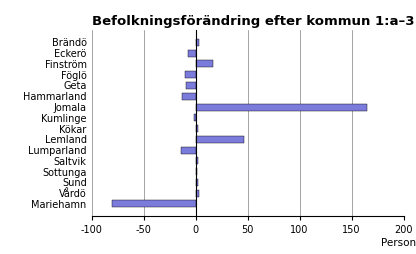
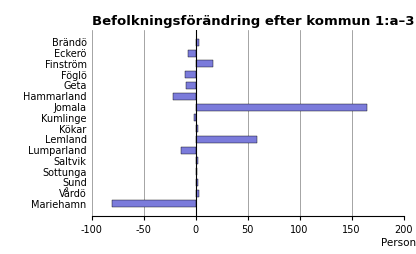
Hammarland: -13 -> -22
Lemland: 47 -> 59
